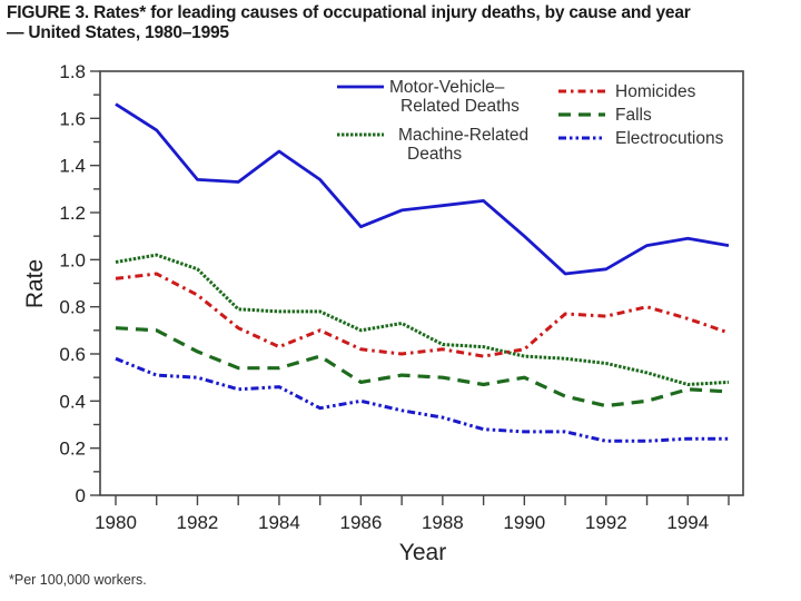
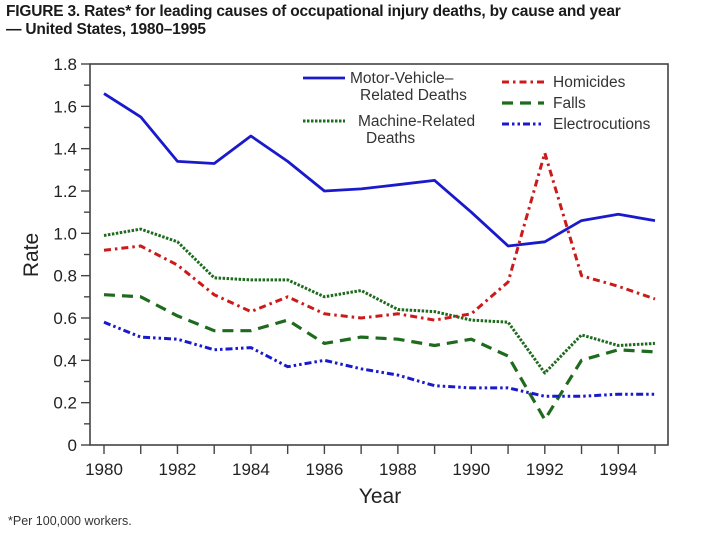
Motor-Vehicle–Related Deaths/1986: 1.14 -> 1.20
Machine-Related Deaths/1992: 0.56 -> 0.34
Homicides/1992: 0.76 -> 1.38
Falls/1992: 0.38 -> 0.12
